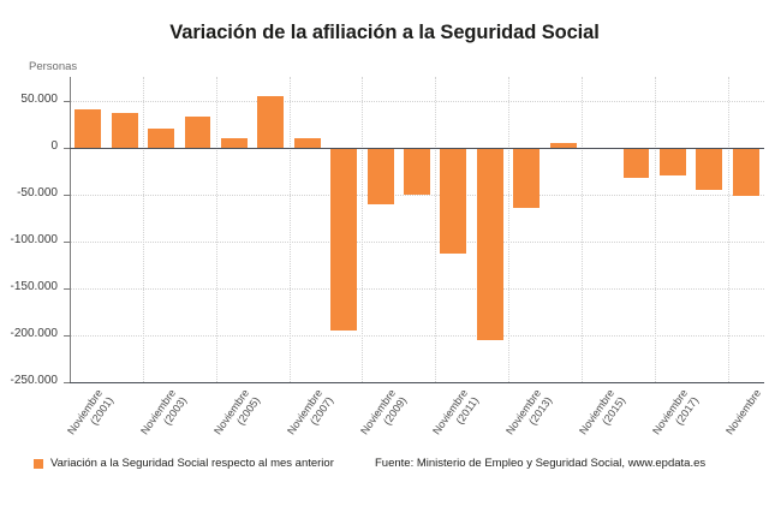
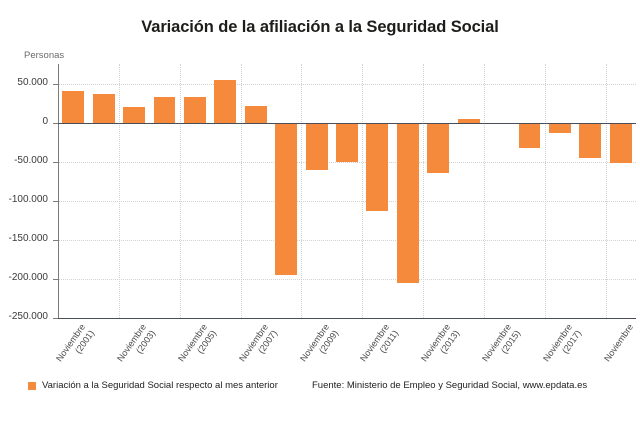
Noviembre (2005): 10000 -> 30000
Noviembre (2007): 10000 -> 20000
Noviembre (2017): -30000 -> -10000
